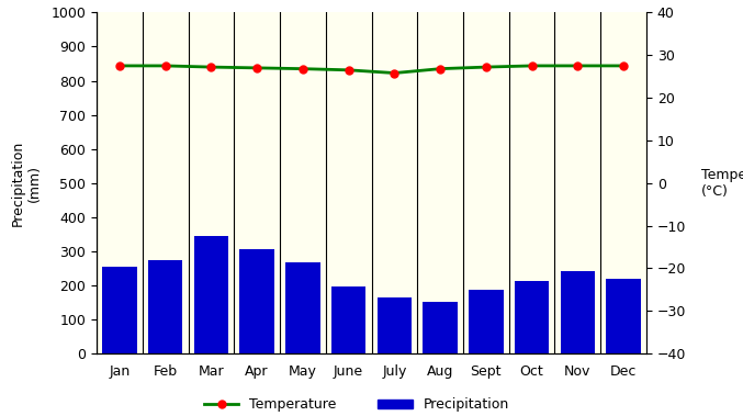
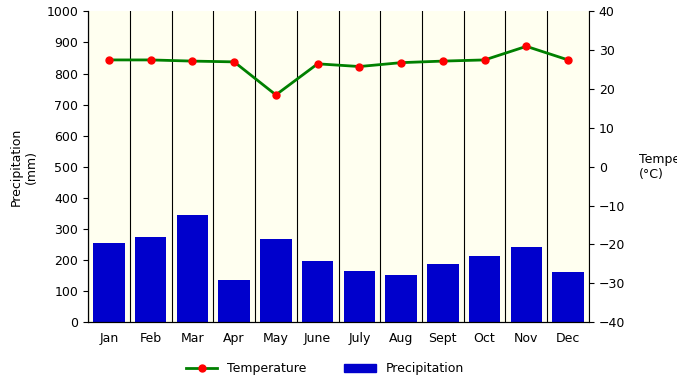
Precipitation/Apr: 305 -> 135
Temperature/May: 26.8 -> 18.5
Temperature/Nov: 27.5 -> 31.0
Precipitation/Dec: 218 -> 160
